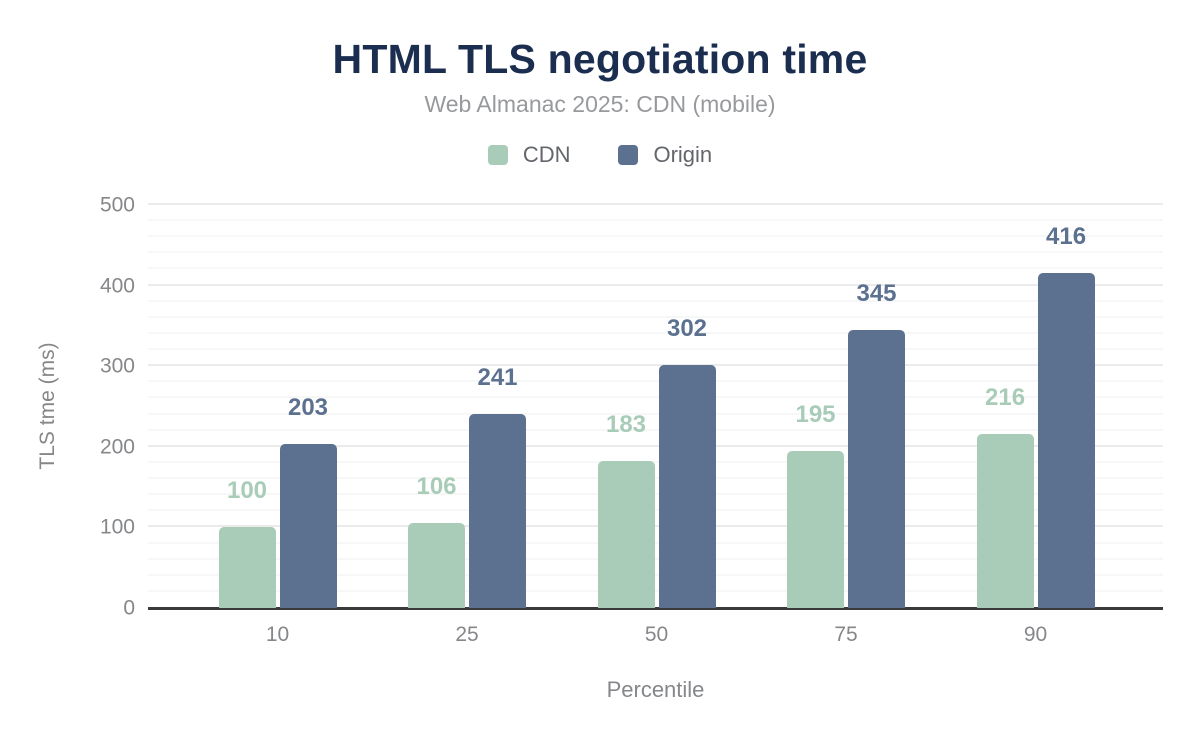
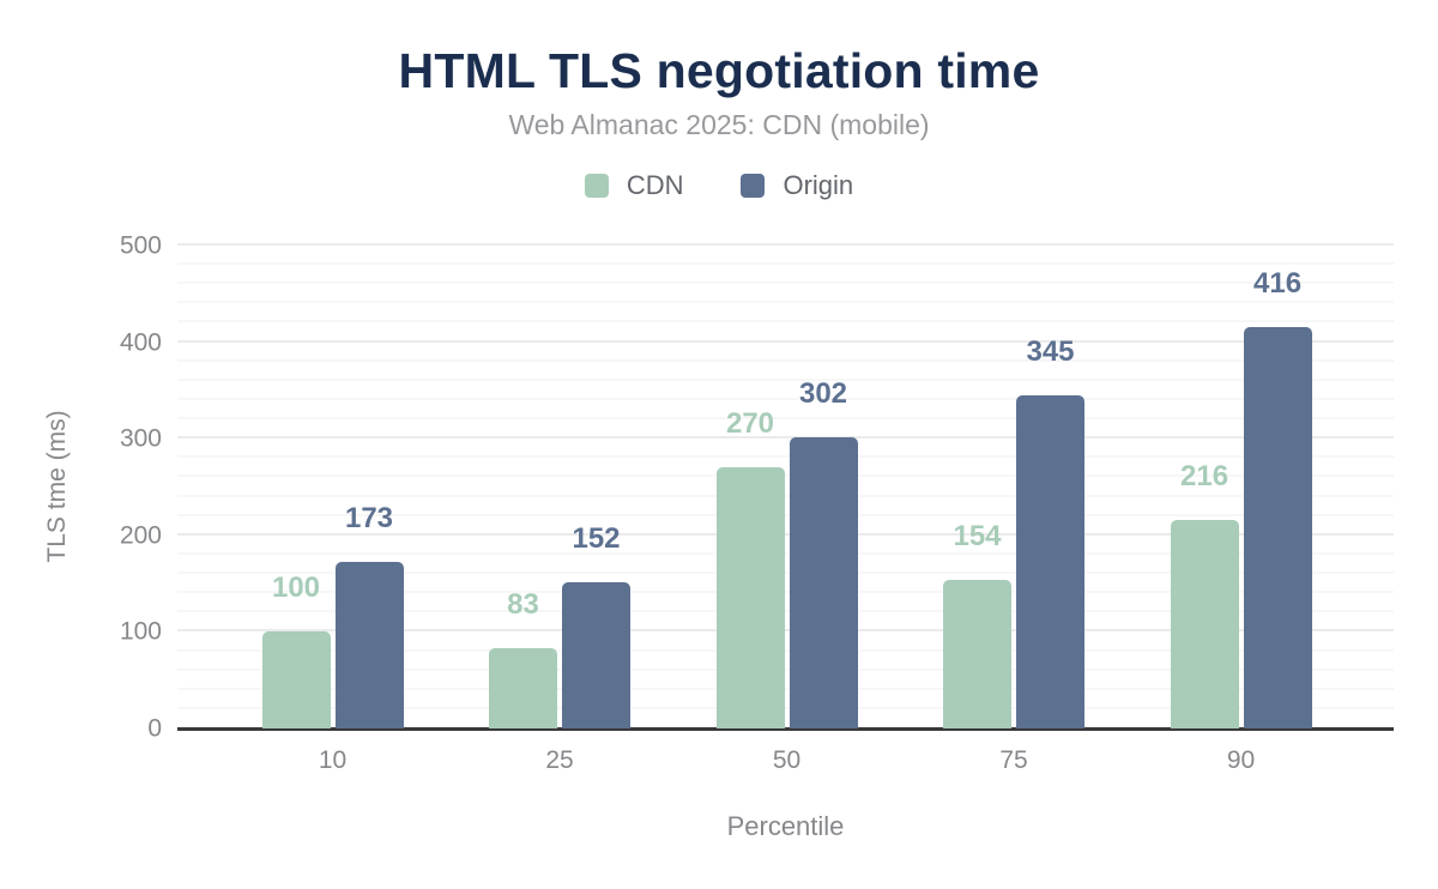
Origin/10: 203 -> 173
CDN/25: 106 -> 83
Origin/25: 241 -> 152
CDN/50: 183 -> 270
CDN/75: 195 -> 154
